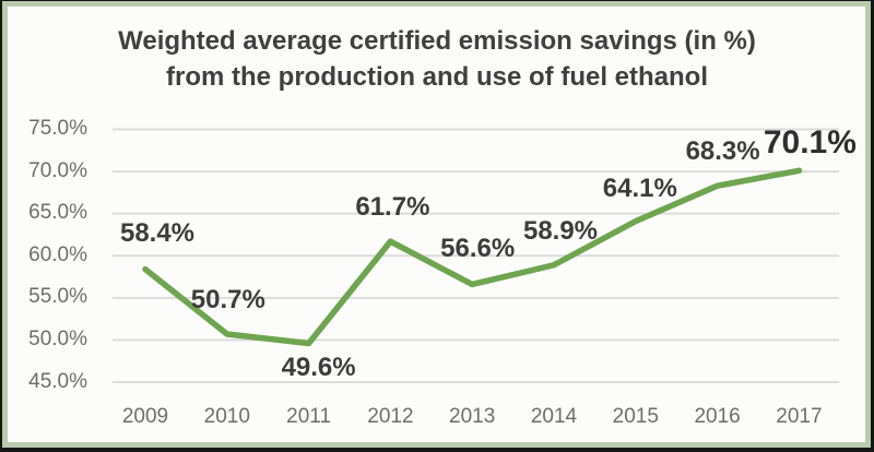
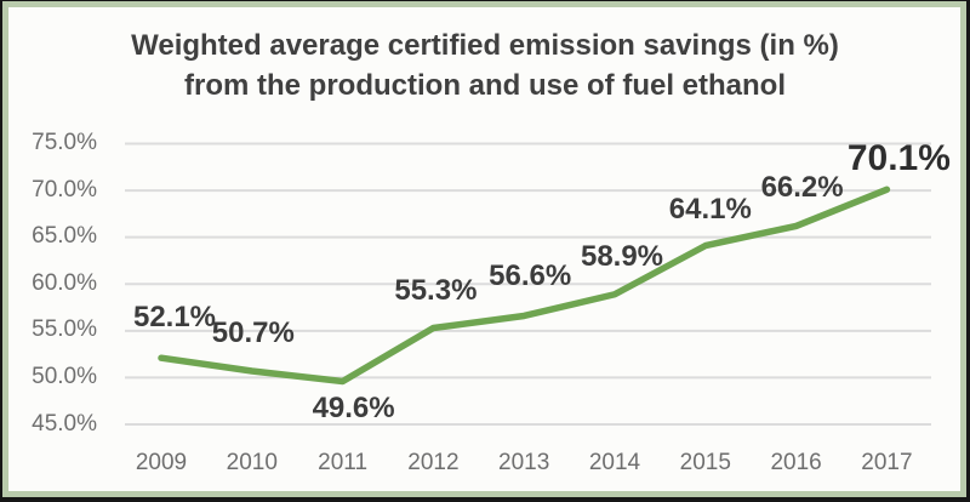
2009: 58.4% -> 52.1%
2012: 61.7% -> 55.3%
2016: 68.3% -> 66.2%
